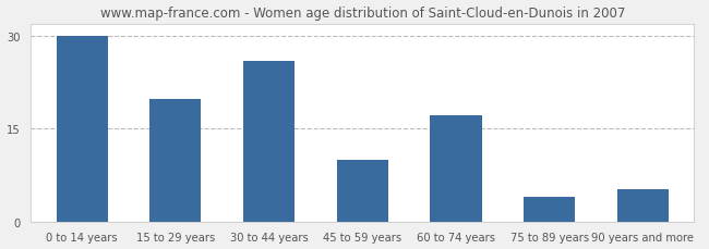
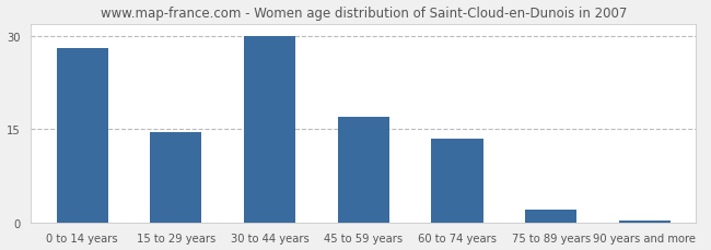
0 to 14 years: 30.0 -> 28.0
15 to 29 years: 19.8 -> 14.5
30 to 44 years: 26.0 -> 30.0
45 to 59 years: 10.0 -> 17.0
60 to 74 years: 17.2 -> 13.5
75 to 89 years: 4.0 -> 2.0
90 years and more: 5.2 -> 0.3
